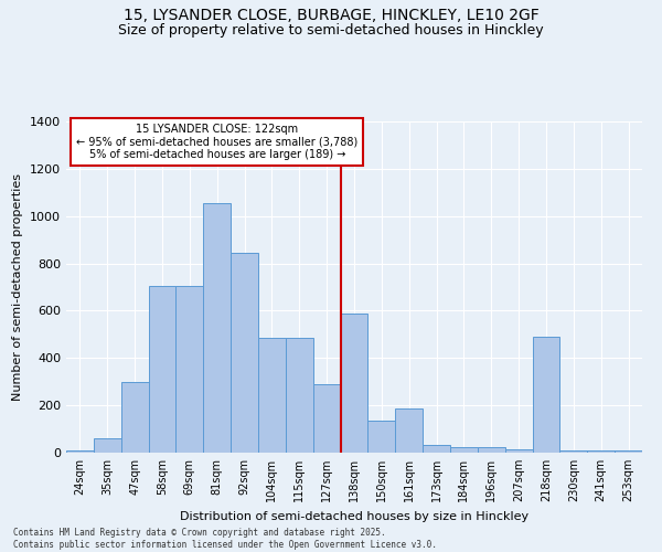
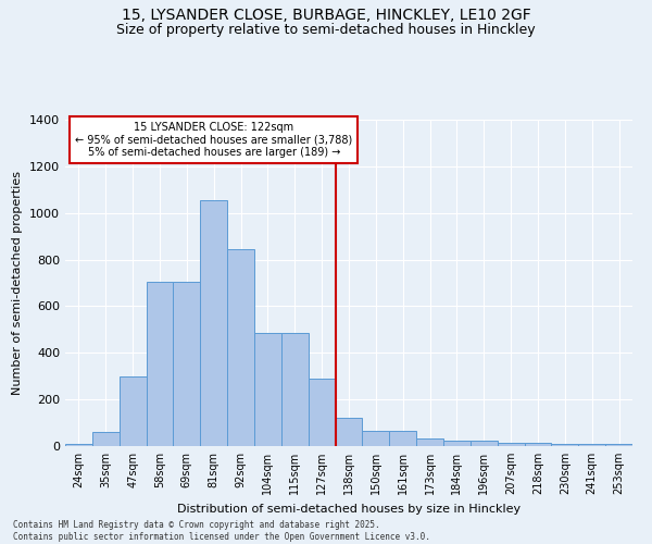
138sqm: 590 -> 120
150sqm: 135 -> 65
161sqm: 185 -> 65
218sqm: 490 -> 12
